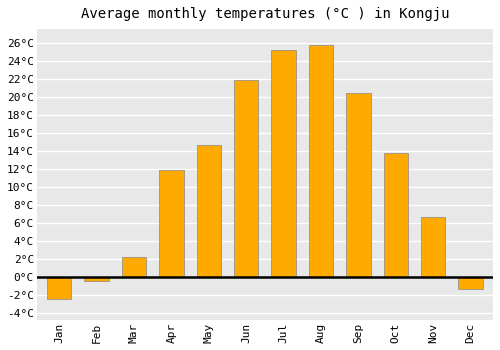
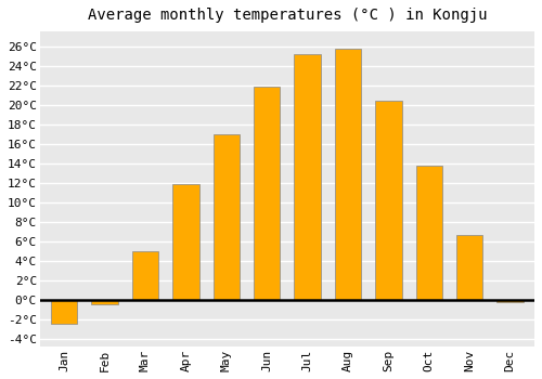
Mar: 2.2°C -> 5.0°C
May: 14.6°C -> 17.0°C
Dec: -1.4°C -> -0.3°C
